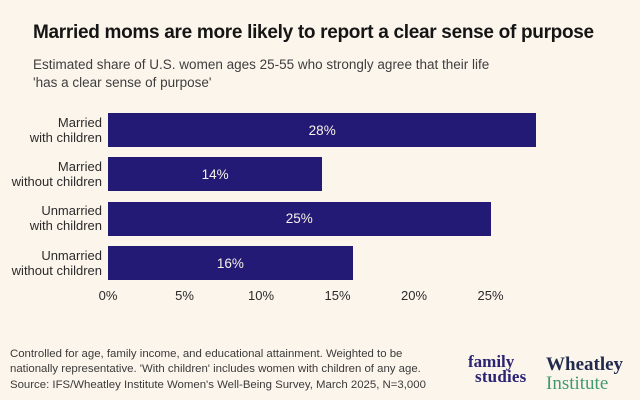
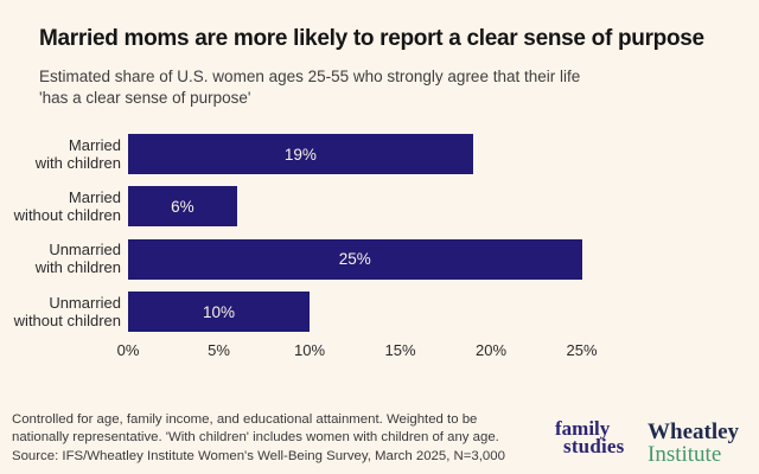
Married with children: 28% -> 19%
Married without children: 14% -> 6%
Unmarried without children: 16% -> 10%
